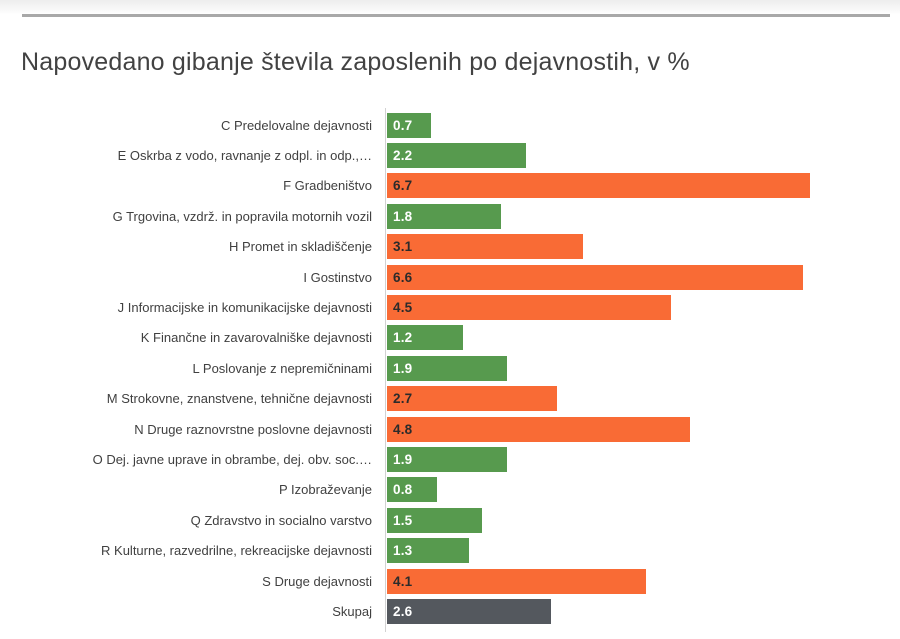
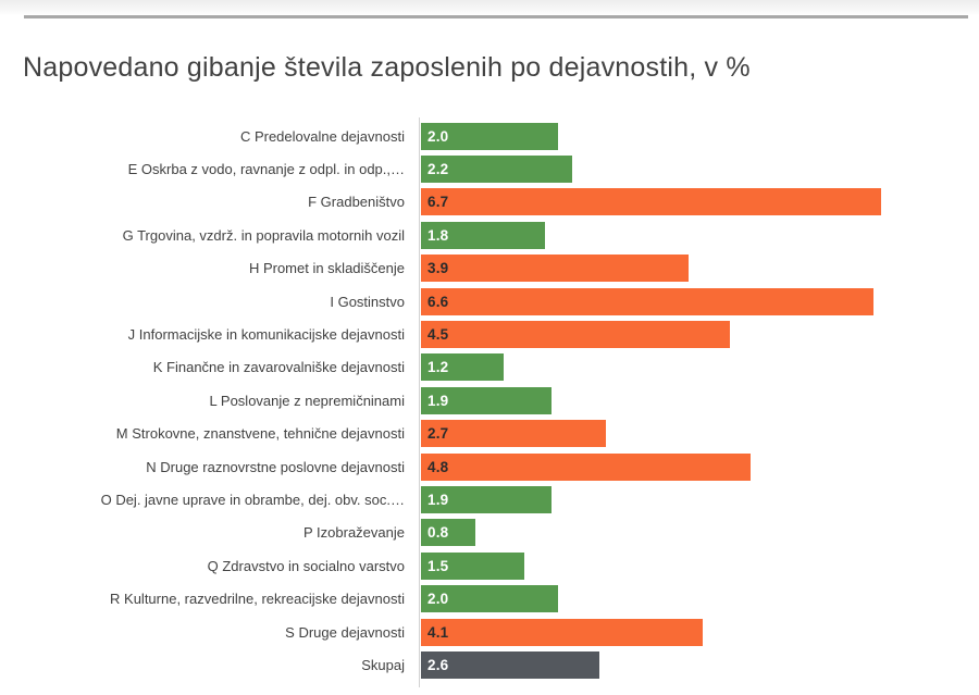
C Predelovalne dejavnosti: 0.7 -> 2.0
H Promet in skladiščenje: 3.1 -> 3.9
R Kulturne, razvedrilne, rekreacijske dejavnosti: 1.3 -> 2.0
